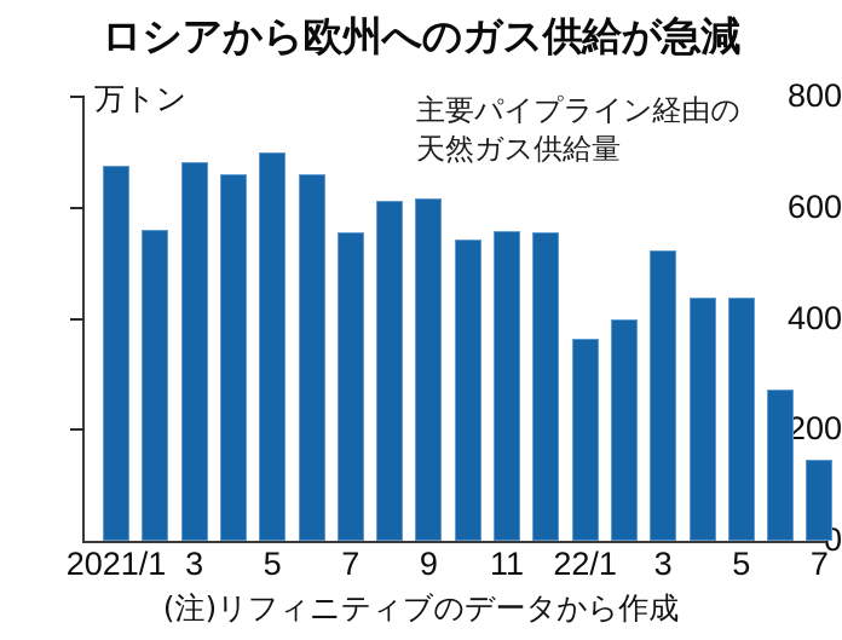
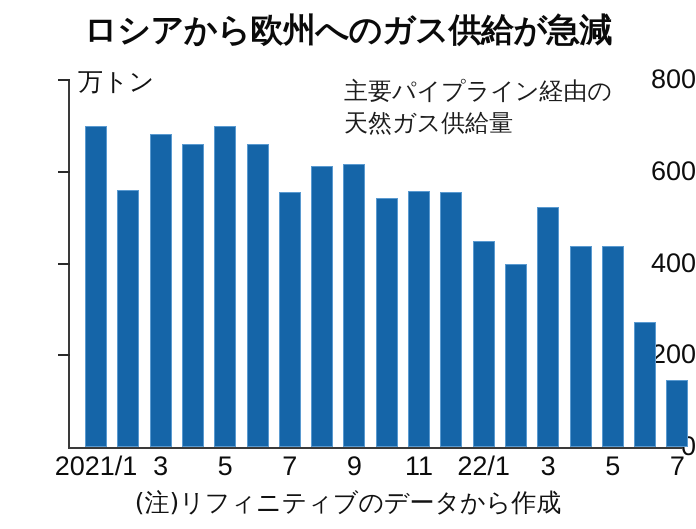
2021/1: 680 -> 700
22/1: 360 -> 450
